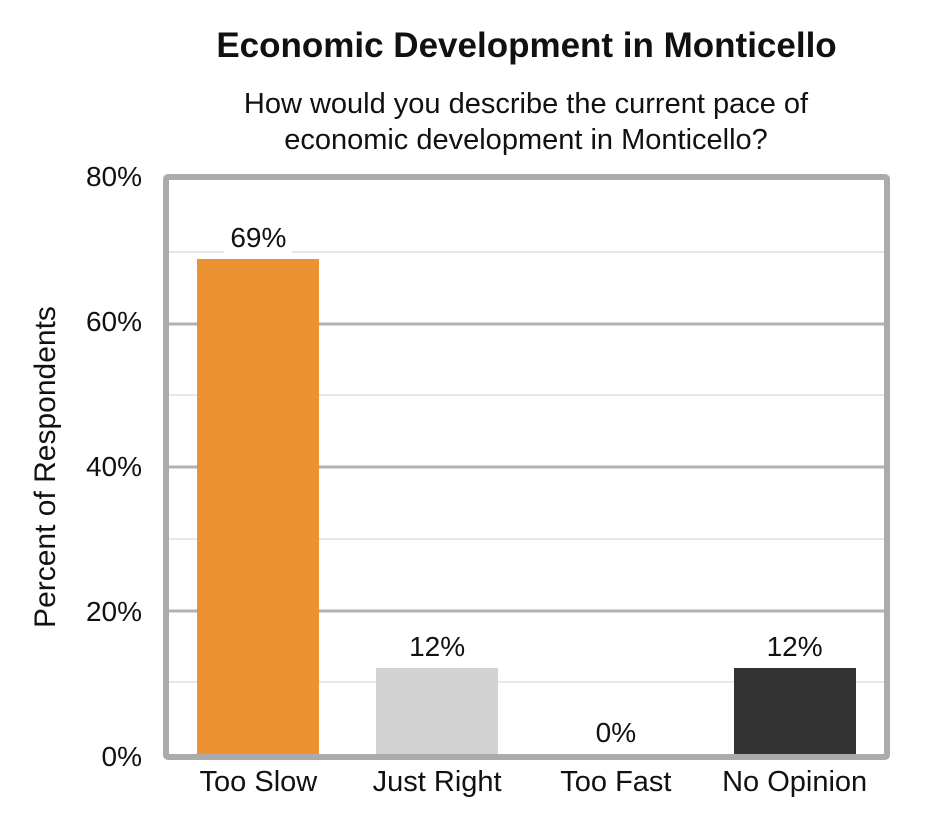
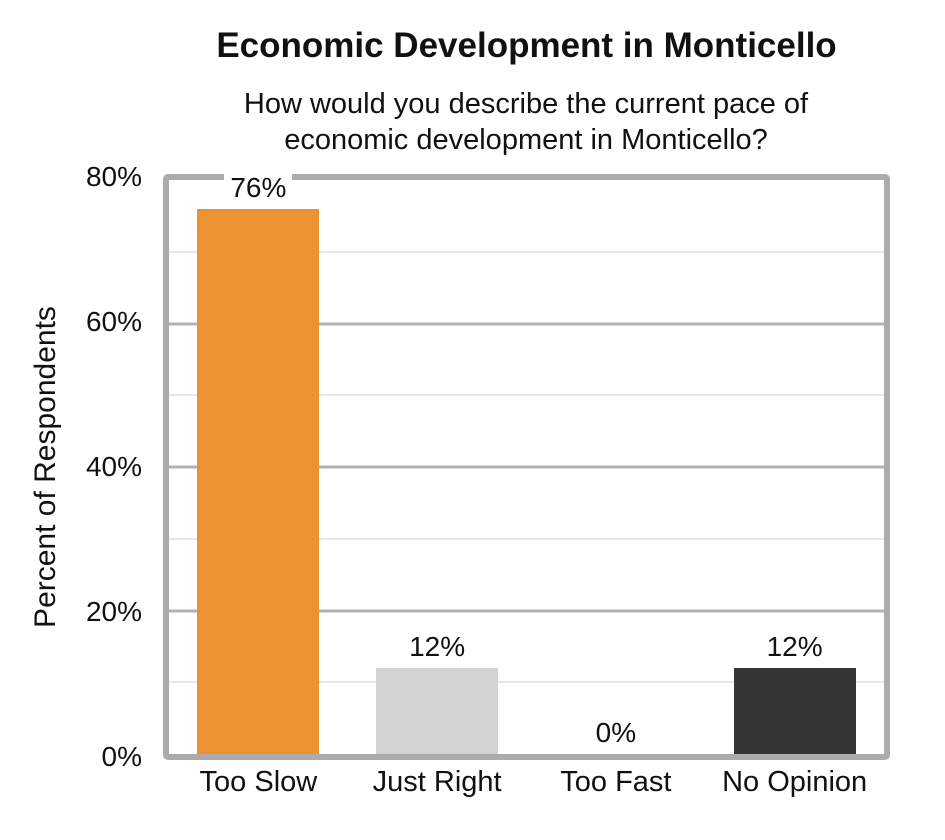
Too Slow: 69% -> 76%
